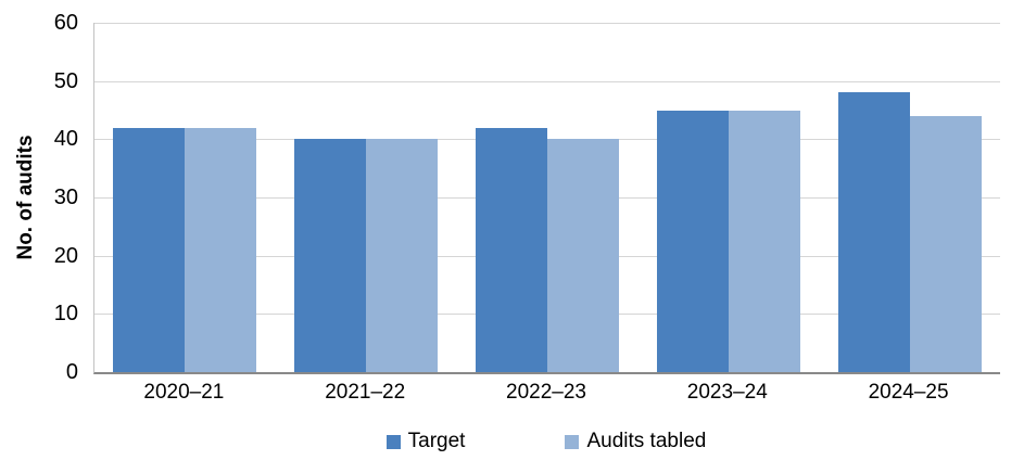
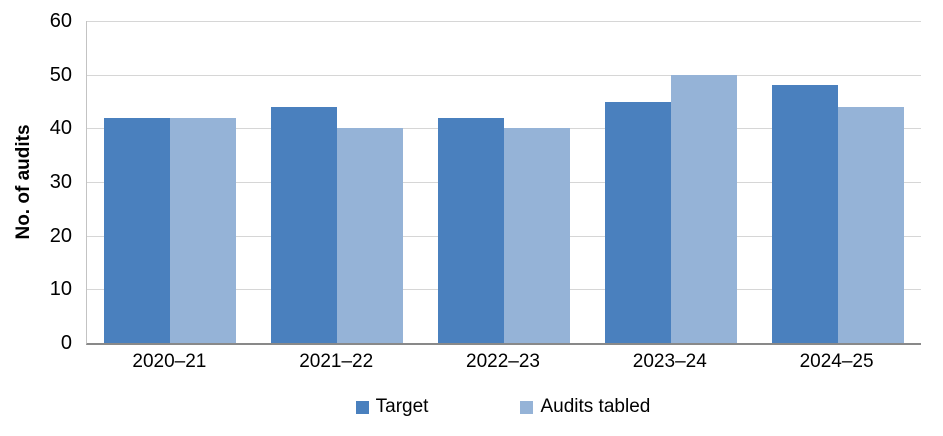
Target/2021–22: 40 -> 44
Audits tabled/2023–24: 45 -> 50
